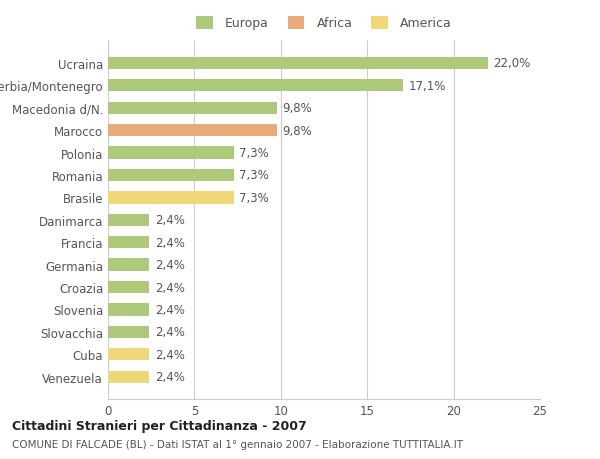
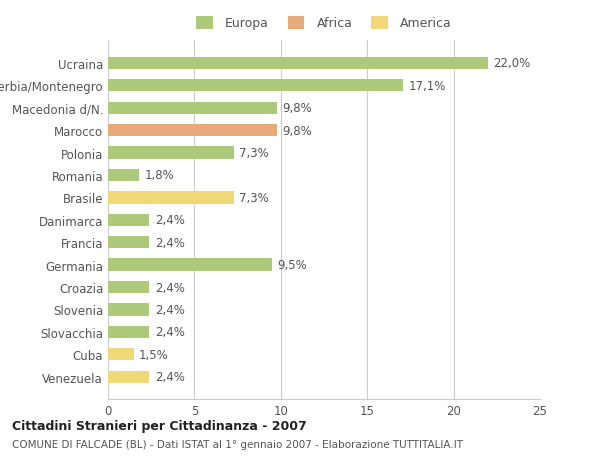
Romania: 7,3% -> 1,8%
Germania: 2,4% -> 9,5%
Cuba: 2,4% -> 1,5%
